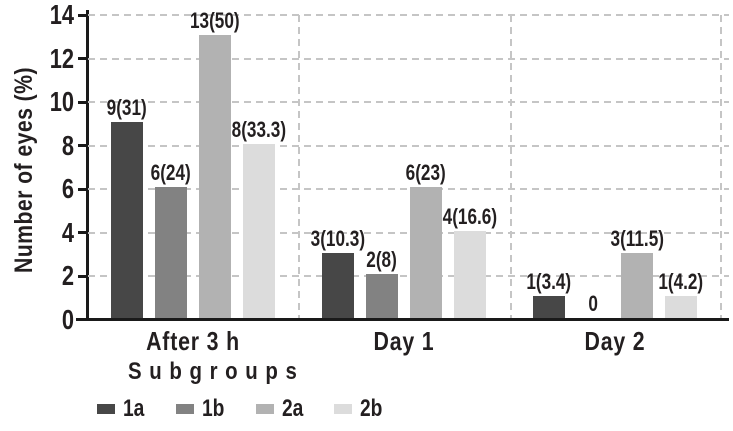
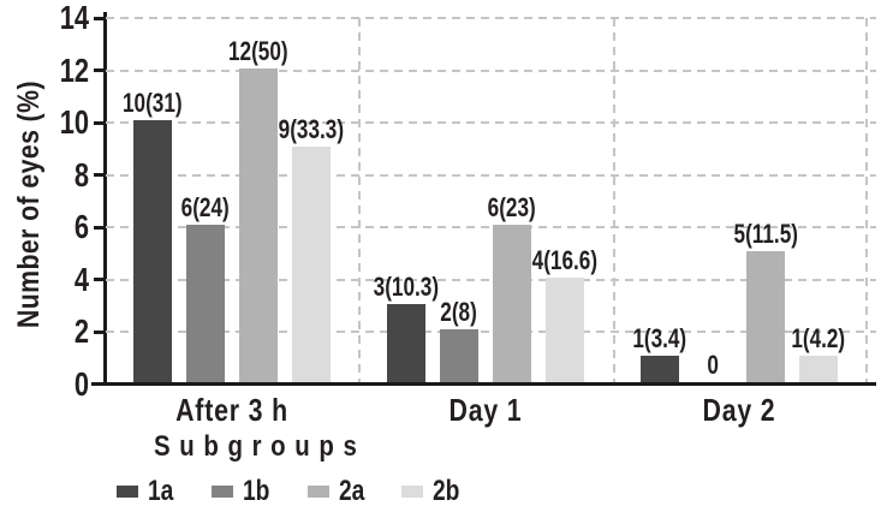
1a/After 3 h: 9 -> 10
2a/After 3 h: 13 -> 12
2b/After 3 h: 8 -> 9
2a/Day 2: 3 -> 5
